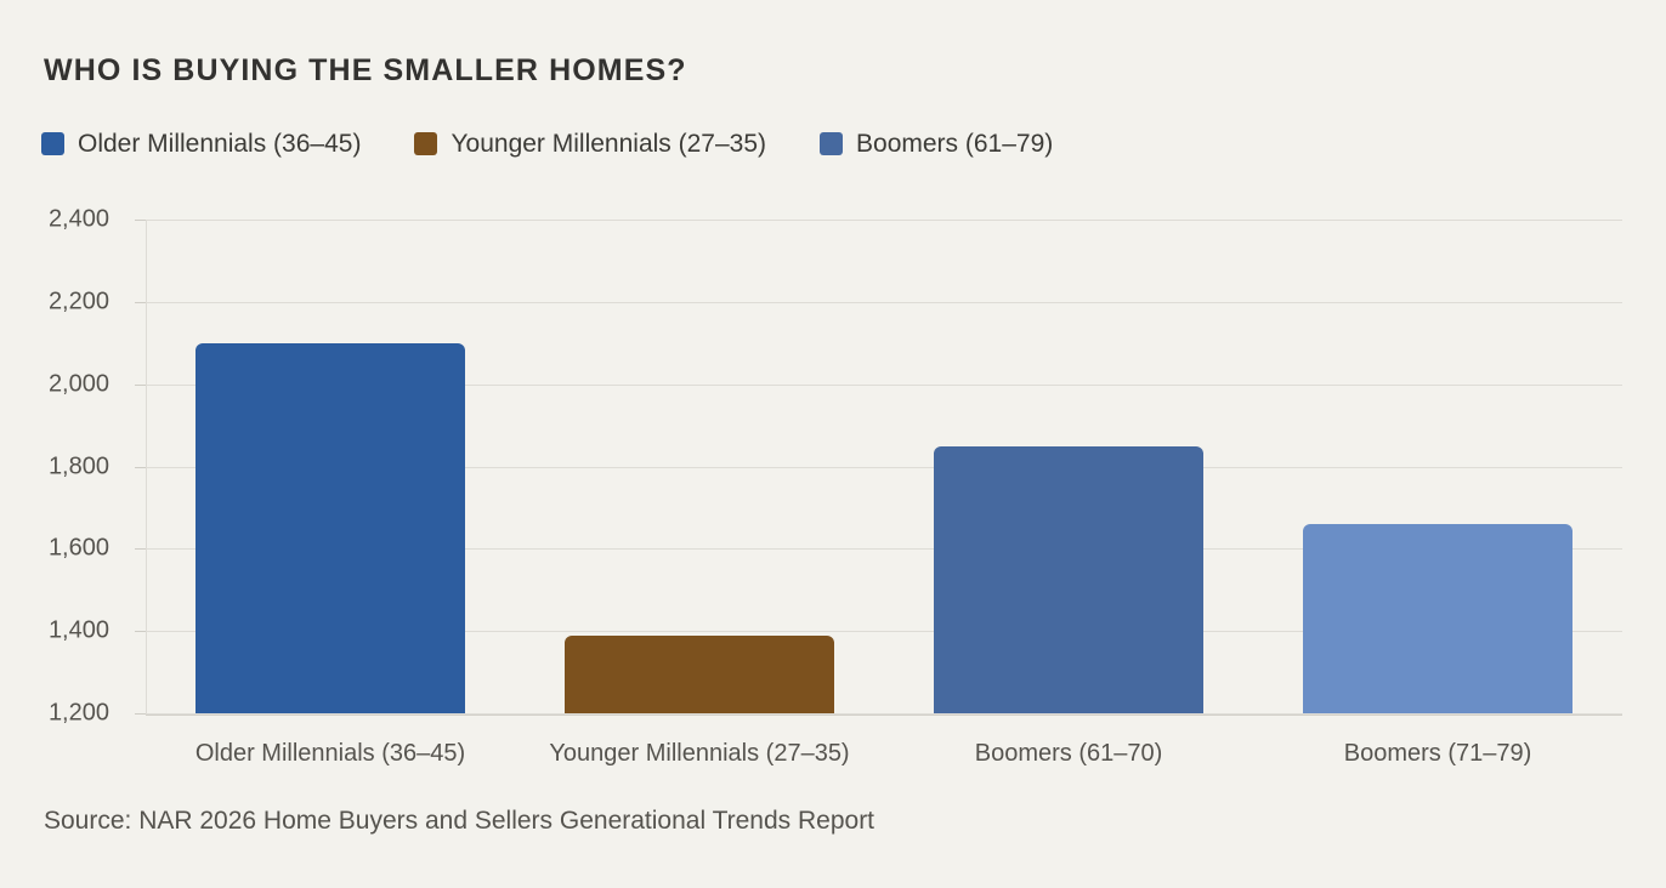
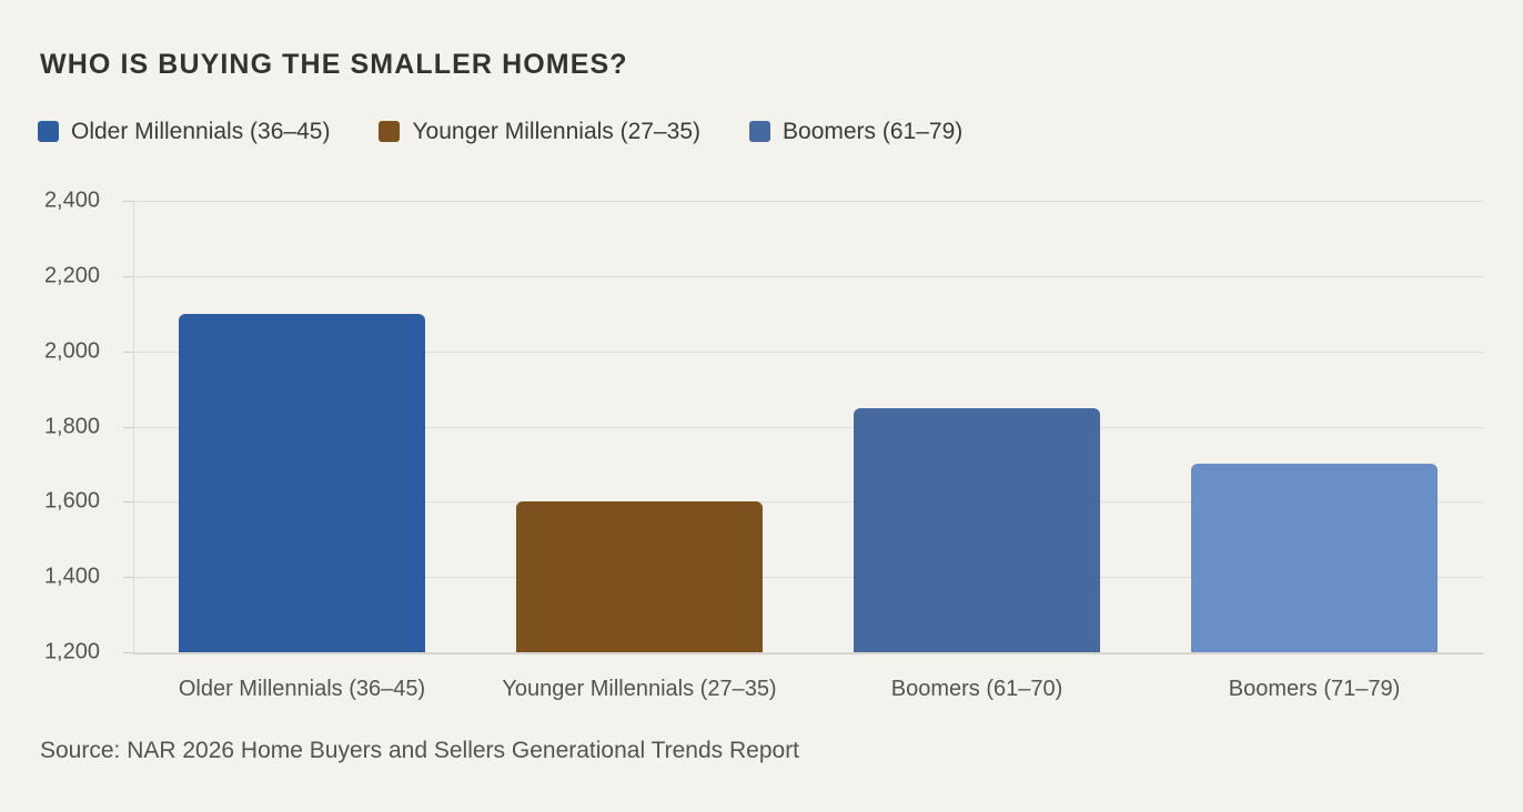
Younger Millennials (27–35): 1390 -> 1600
Boomers (71–79): 1660 -> 1700
